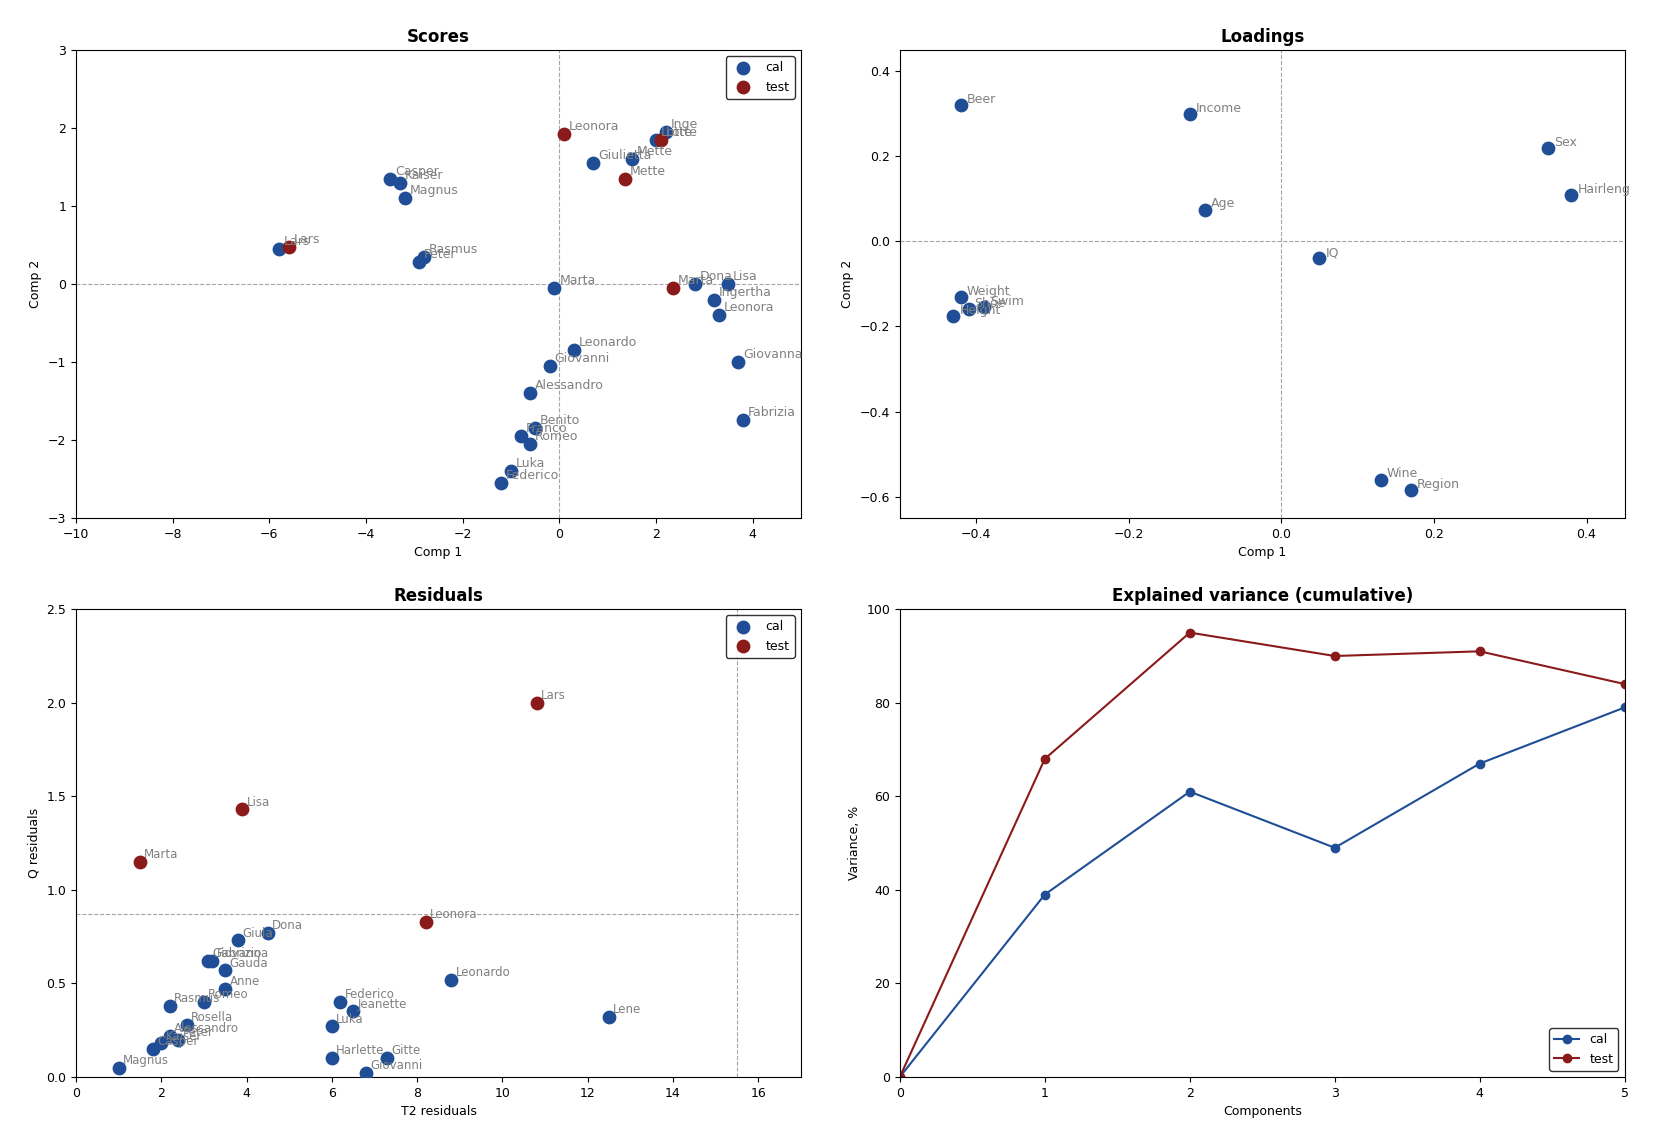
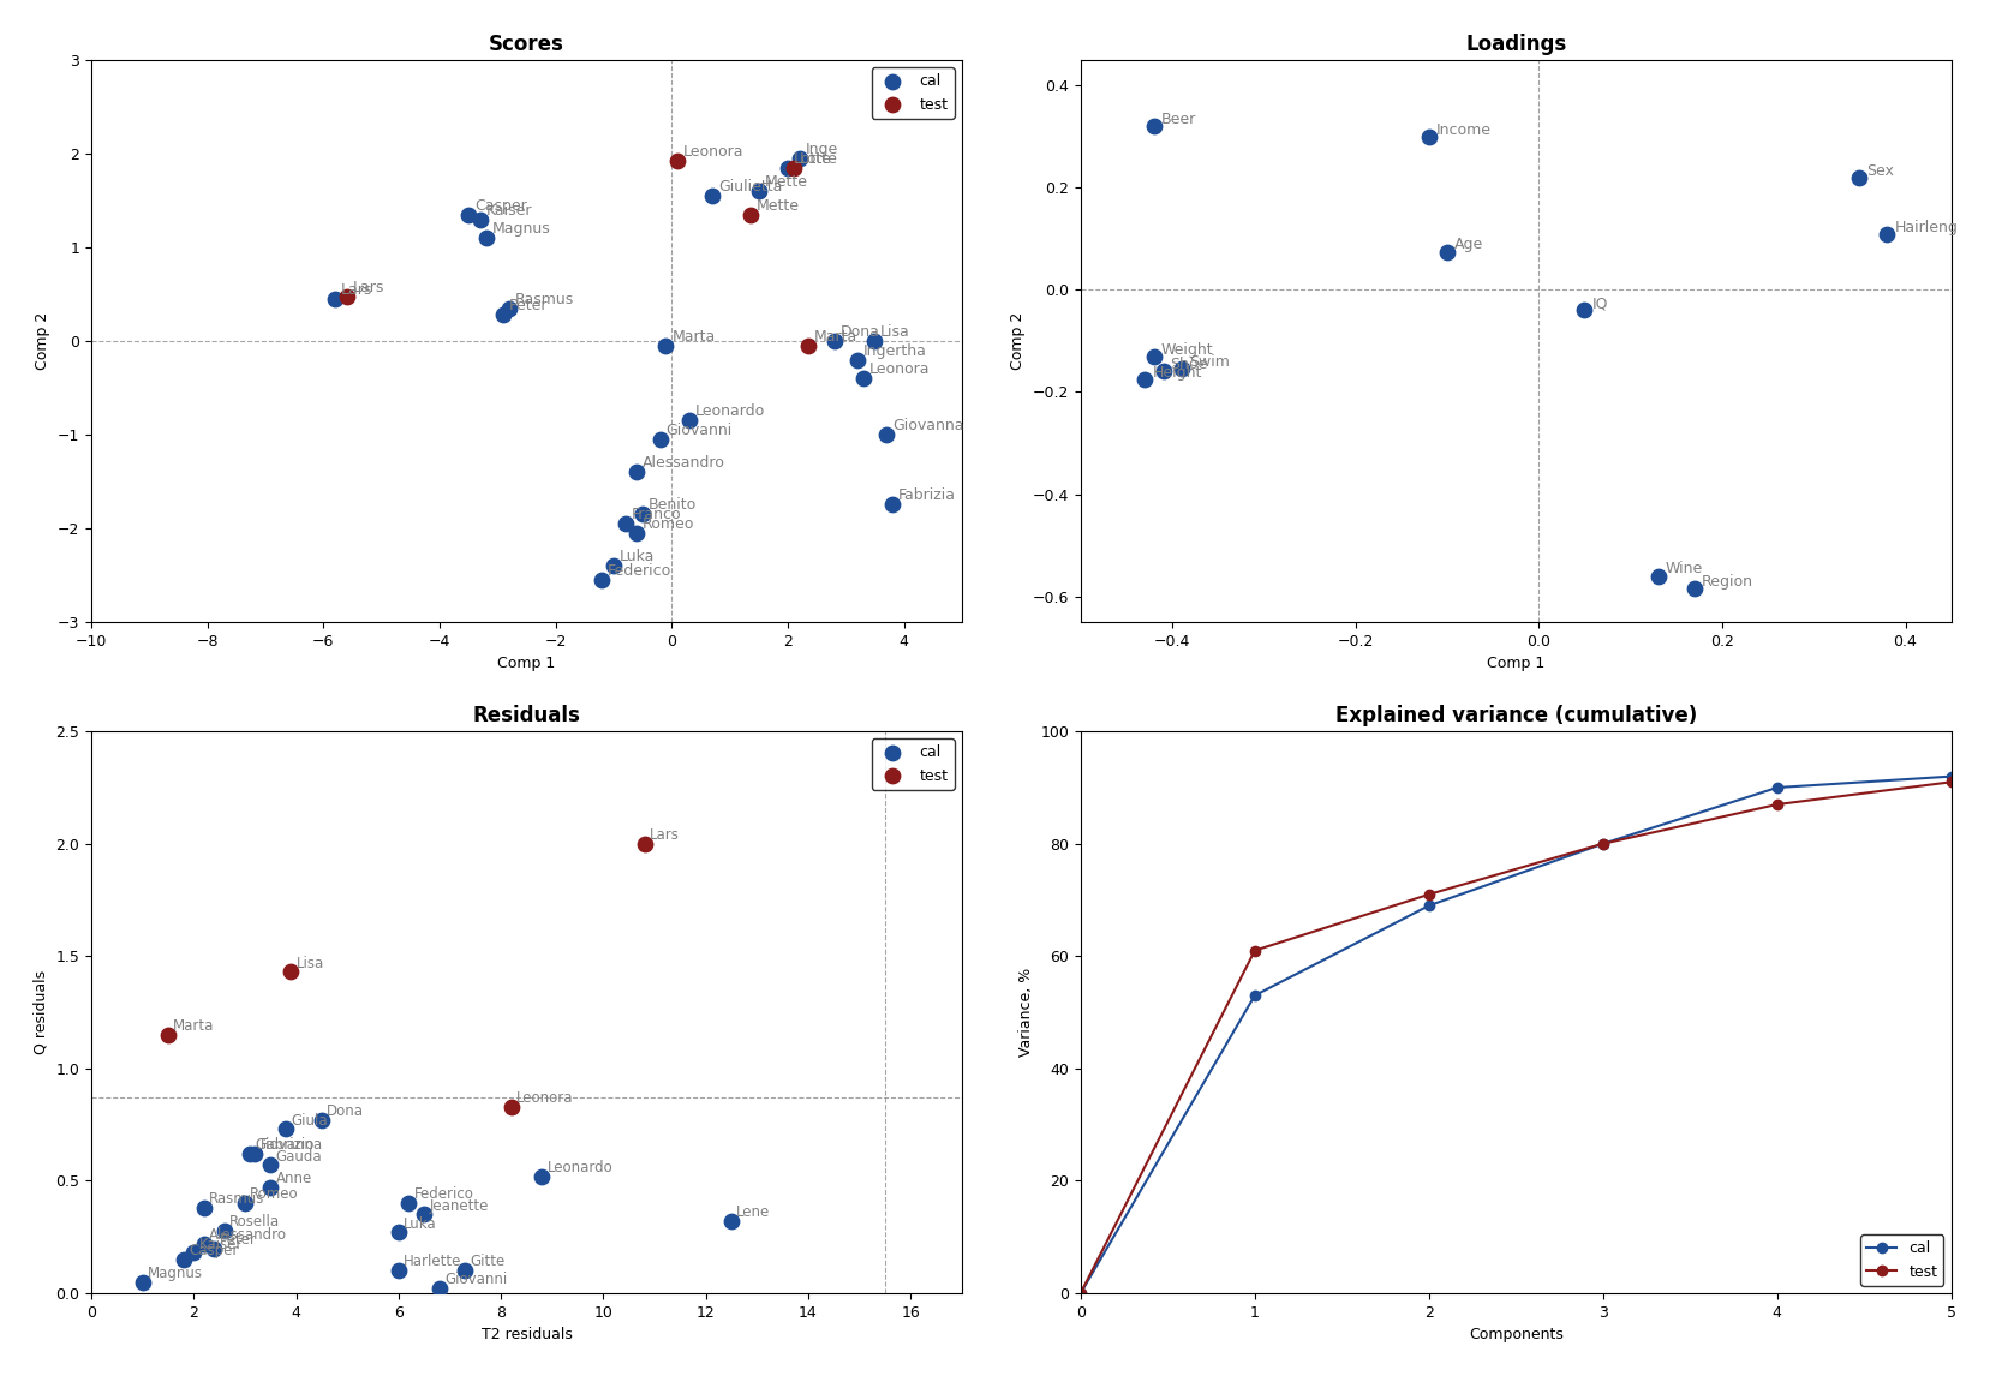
Explained variance (cumulative)/cal/1: 39 -> 53
Explained variance (cumulative)/test/1: 68 -> 61
Explained variance (cumulative)/cal/2: 61 -> 69
Explained variance (cumulative)/test/2: 95 -> 71
Explained variance (cumulative)/cal/3: 49 -> 80
Explained variance (cumulative)/test/3: 90 -> 80
Explained variance (cumulative)/cal/4: 67 -> 90
Explained variance (cumulative)/test/4: 91 -> 87
Explained variance (cumulative)/cal/5: 79 -> 92
Explained variance (cumulative)/test/5: 84 -> 91
